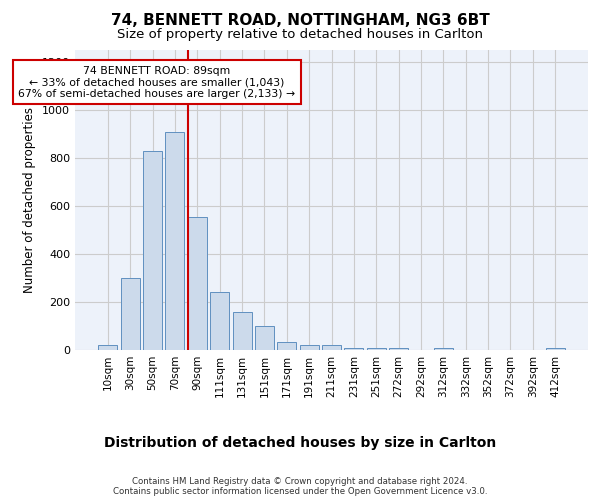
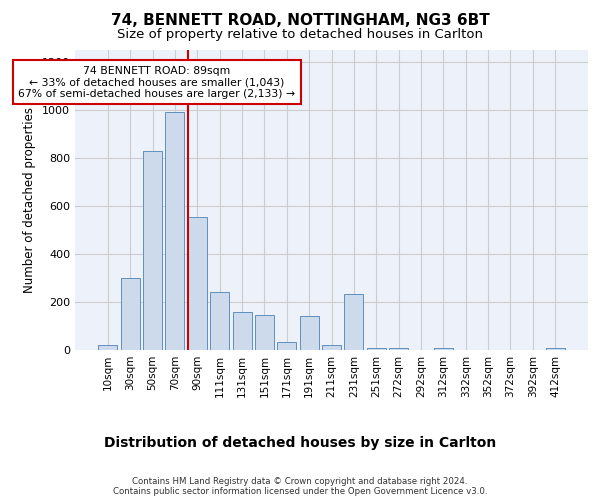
70sqm: 910 -> 990
151sqm: 100 -> 145
191sqm: 20 -> 140
231sqm: 10 -> 235
